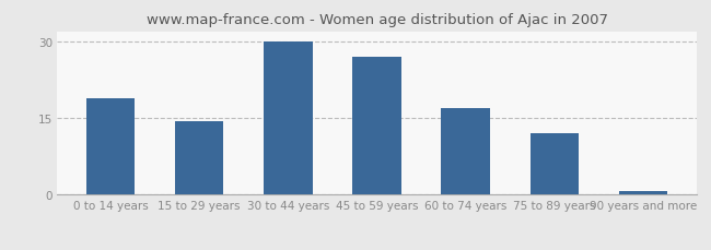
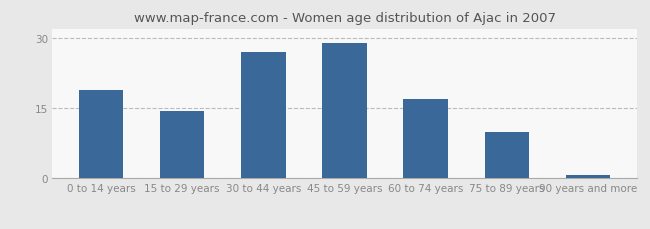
30 to 44 years: 30.0 -> 27.0
45 to 59 years: 27.0 -> 29.0
75 to 89 years: 12.0 -> 10.0
